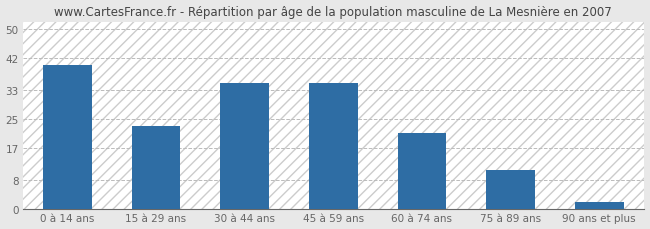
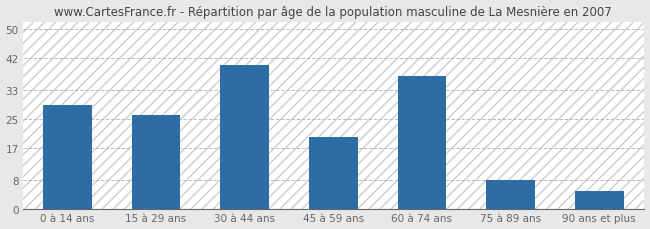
0 à 14 ans: 40 -> 29
15 à 29 ans: 23 -> 26
30 à 44 ans: 35 -> 40
45 à 59 ans: 35 -> 20
60 à 74 ans: 21 -> 37
75 à 89 ans: 11 -> 8
90 ans et plus: 2 -> 5
